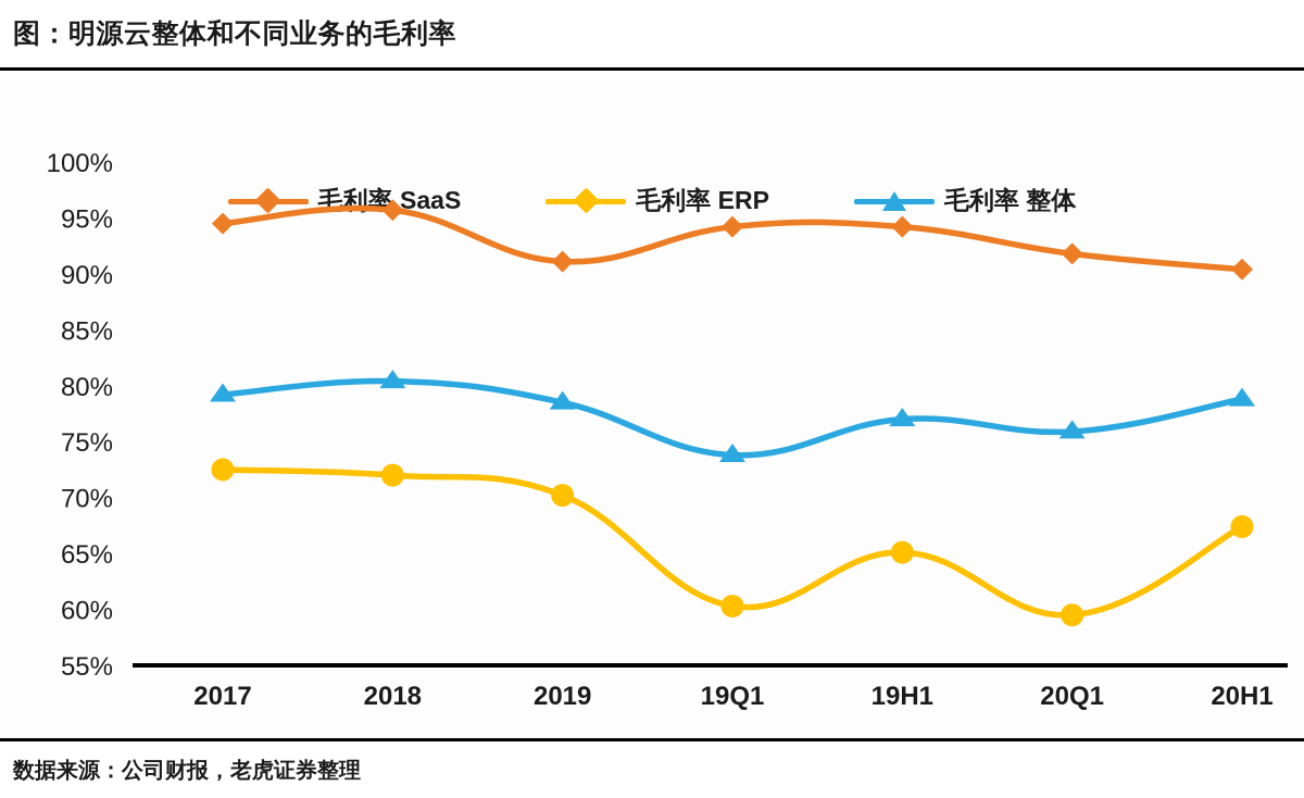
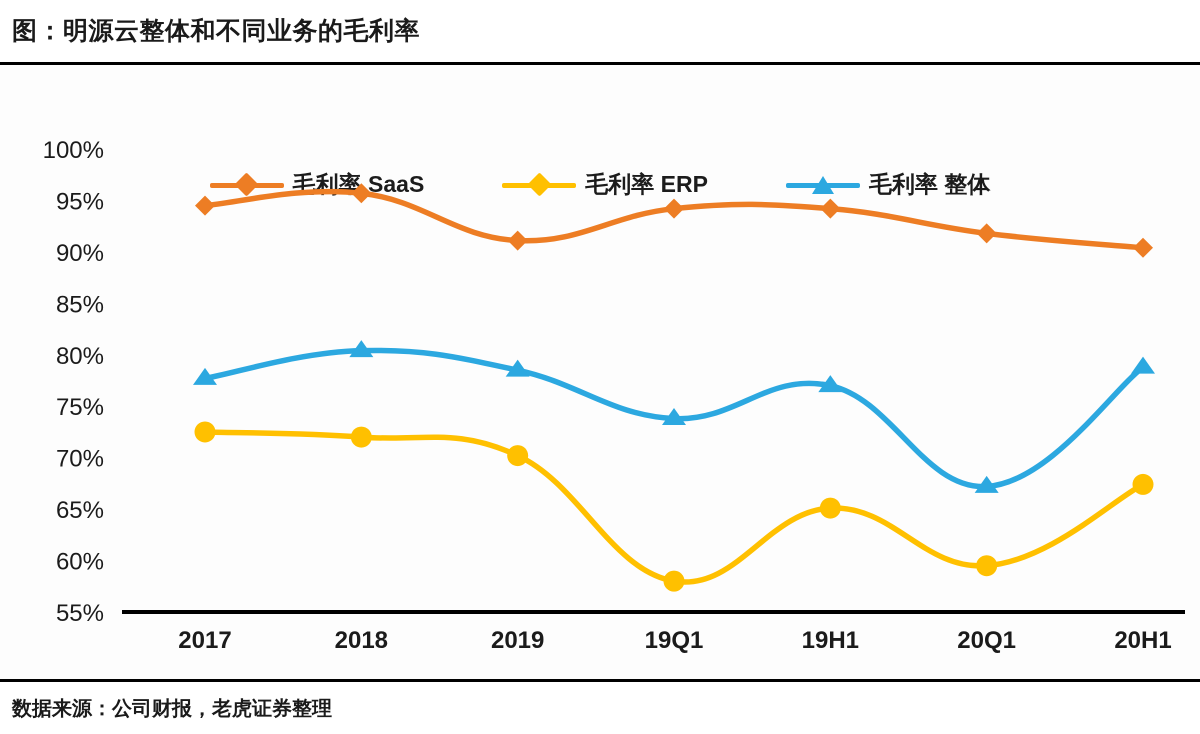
毛利率 整体/2017: 79.2% -> 77.7%
毛利率 ERP/19Q1: 60.3% -> 58.0%
毛利率 整体/20Q1: 75.9% -> 67.2%
